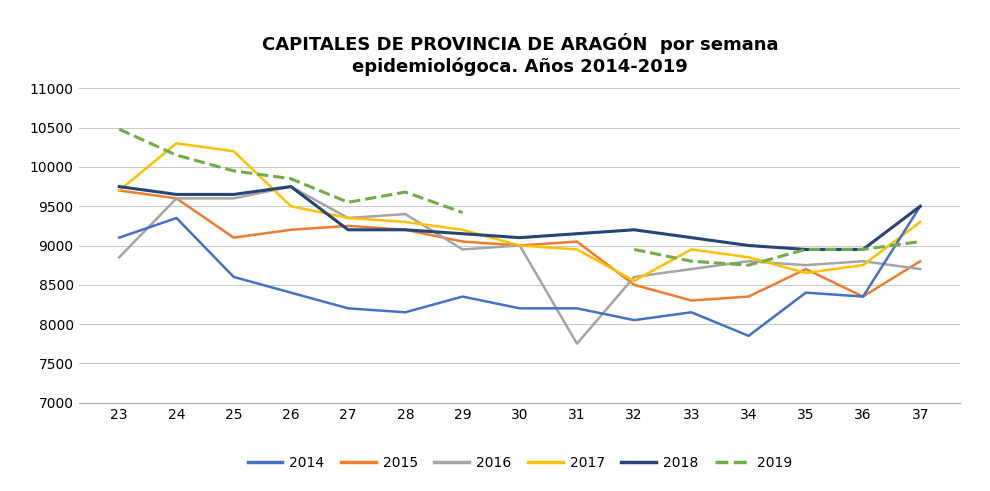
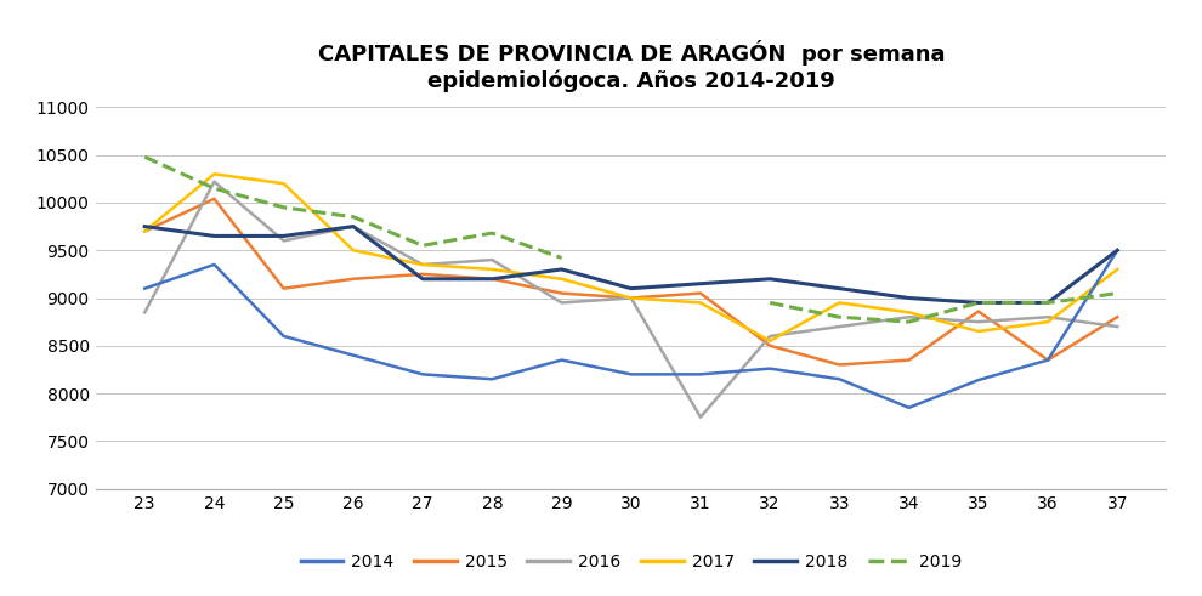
2015/24: 9600 -> 10040
2016/24: 9600 -> 10220
2018/29: 9150 -> 9300
2014/32: 8050 -> 8260
2014/35: 8400 -> 8140
2015/35: 8700 -> 8860
